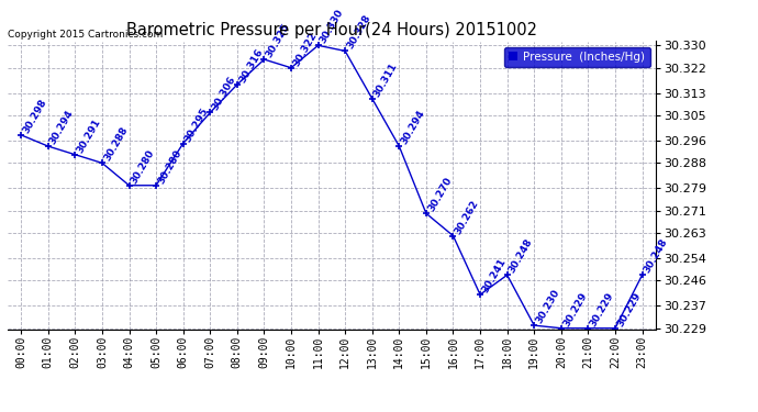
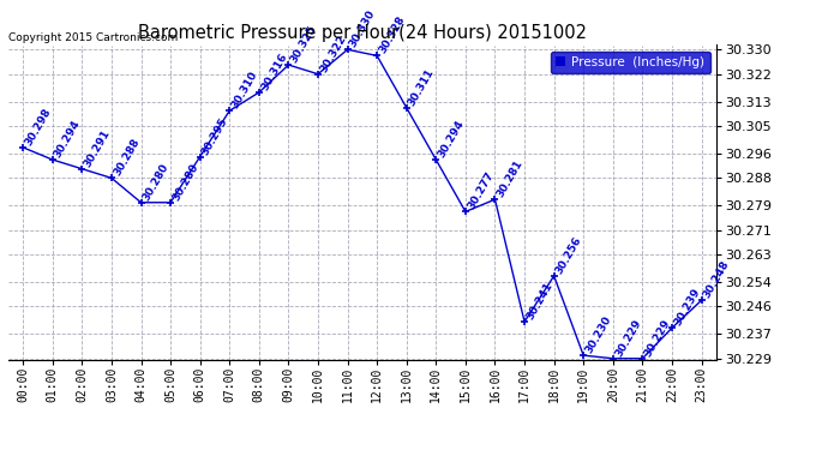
07:00: 30.306 -> 30.310
15:00: 30.270 -> 30.277
16:00: 30.262 -> 30.281
18:00: 30.248 -> 30.256
22:00: 30.229 -> 30.239
